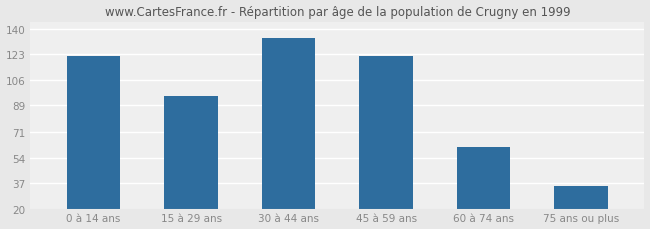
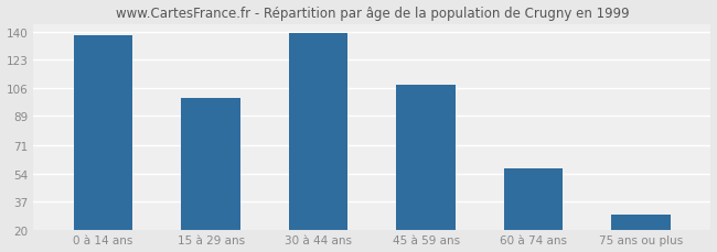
0 à 14 ans: 122 -> 138
15 à 29 ans: 95 -> 100
30 à 44 ans: 134 -> 139
45 à 59 ans: 122 -> 108
60 à 74 ans: 61 -> 57
75 ans ou plus: 35 -> 29
